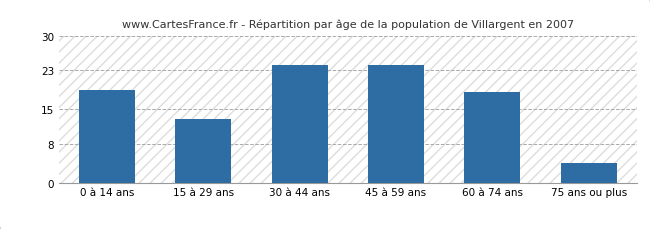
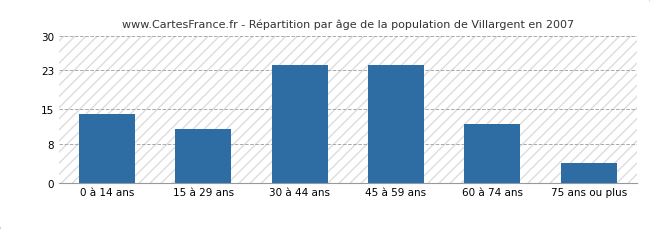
0 à 14 ans: 19.0 -> 14.0
15 à 29 ans: 13.0 -> 11.0
60 à 74 ans: 18.5 -> 12.0
